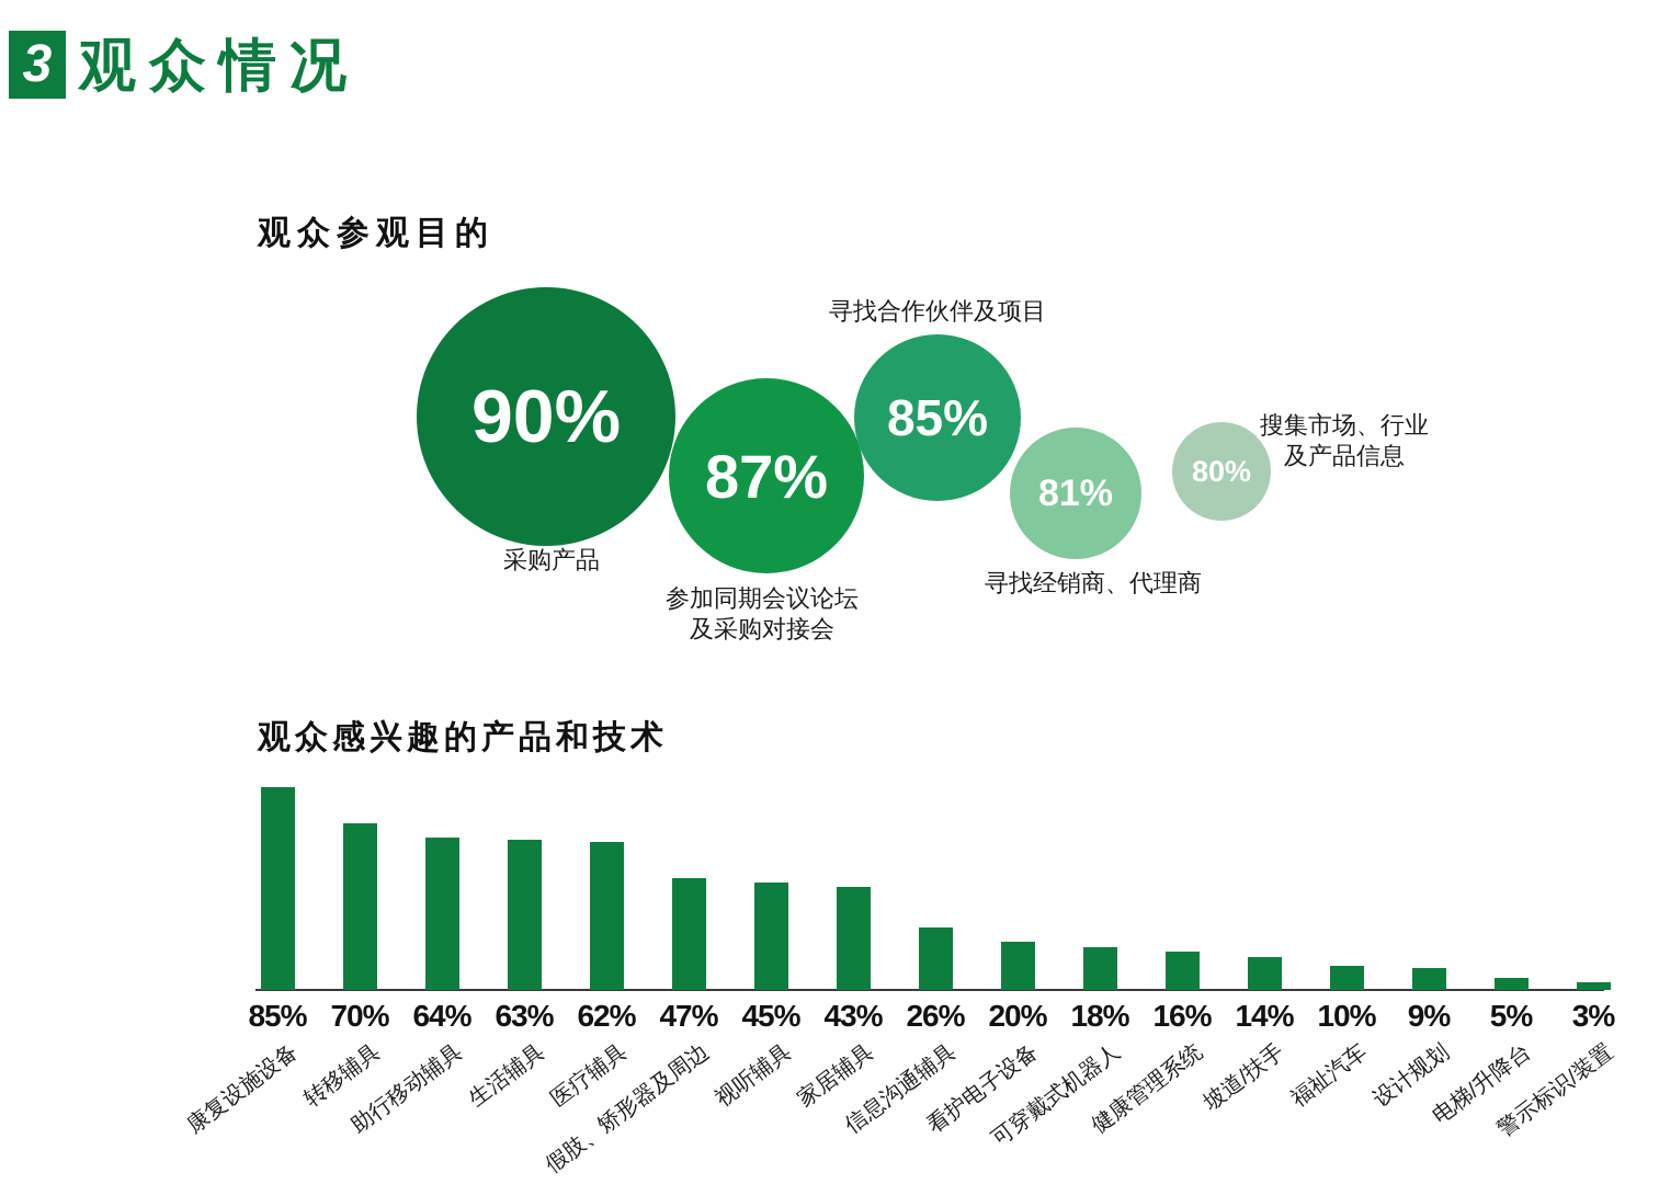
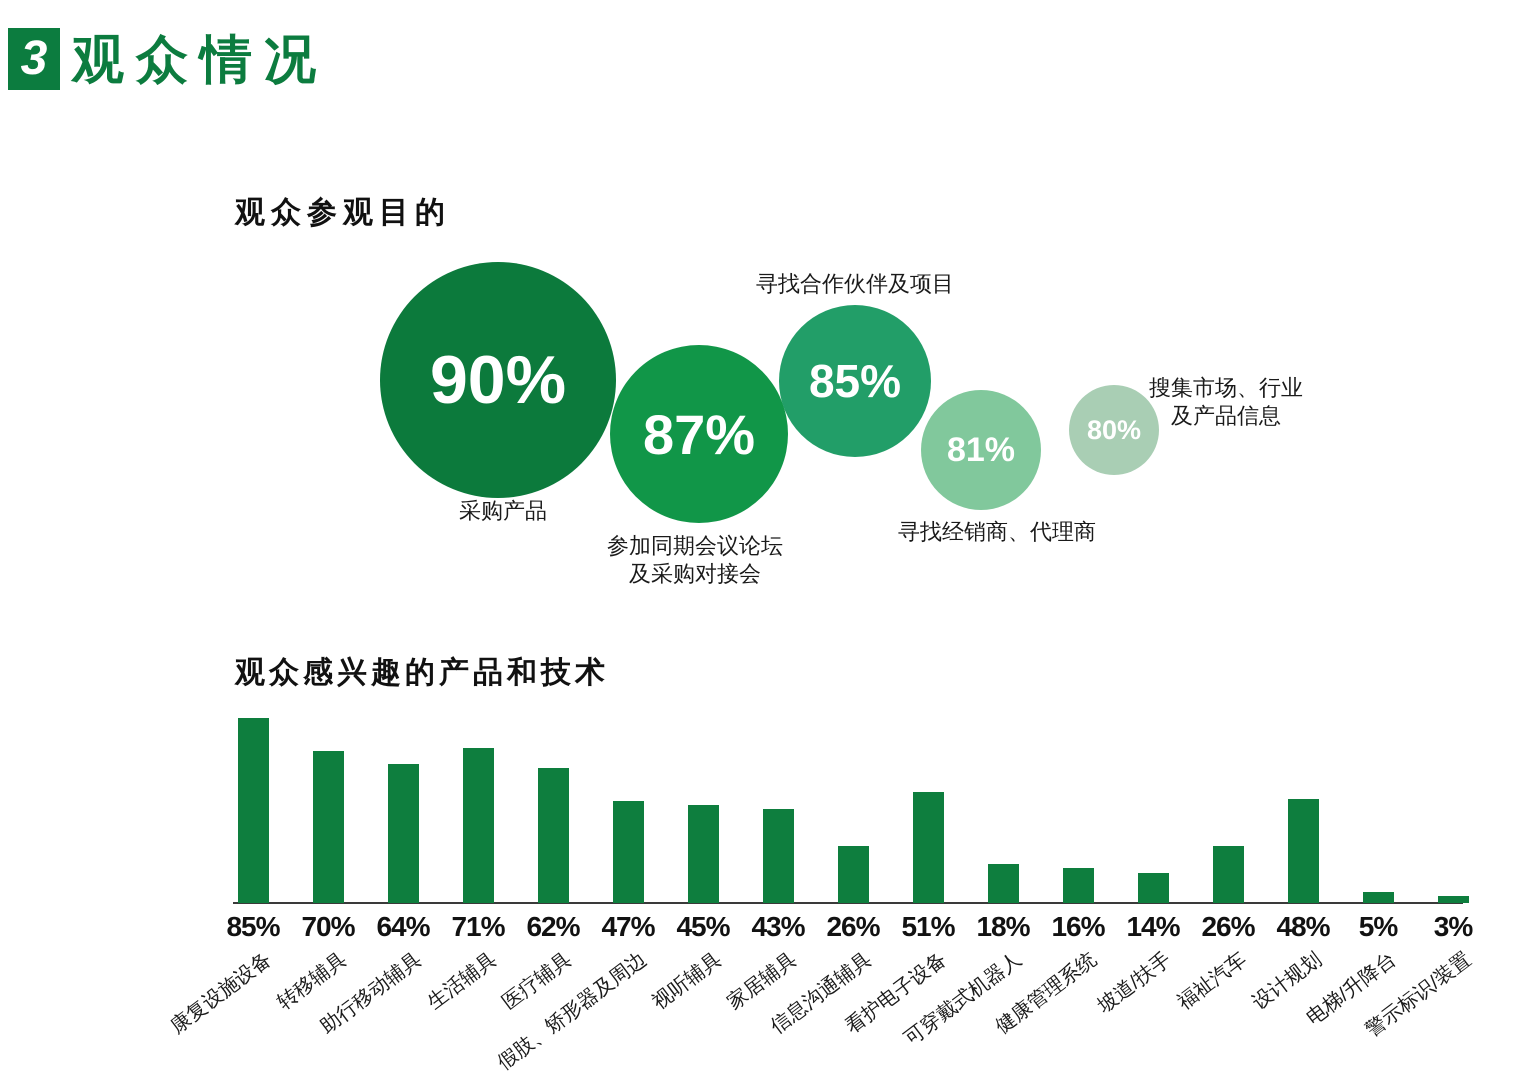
观众感兴趣的产品和技术/生活辅具: 63% -> 71%
观众感兴趣的产品和技术/看护电子设备: 20% -> 51%
观众感兴趣的产品和技术/福祉汽车: 10% -> 26%
观众感兴趣的产品和技术/设计规划: 9% -> 48%
